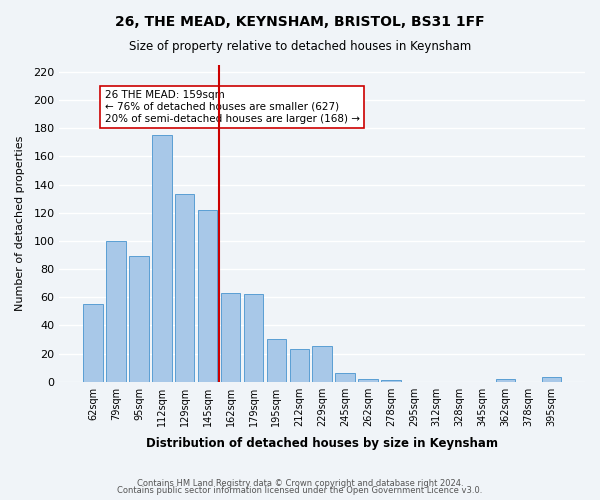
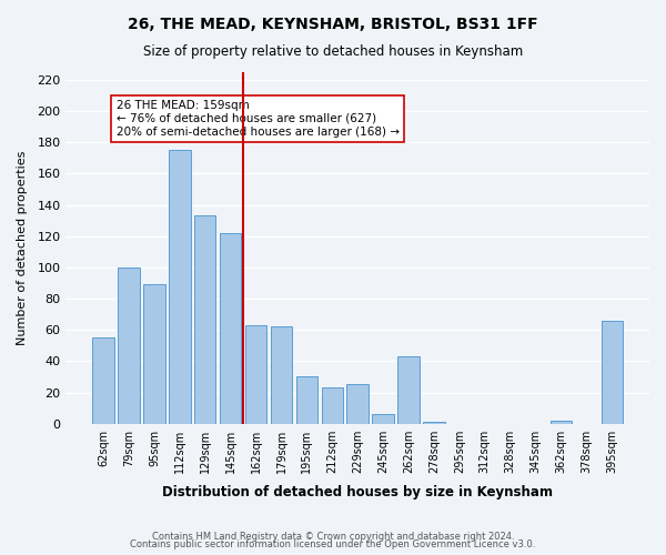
262sqm: 2 -> 43
395sqm: 3 -> 66
